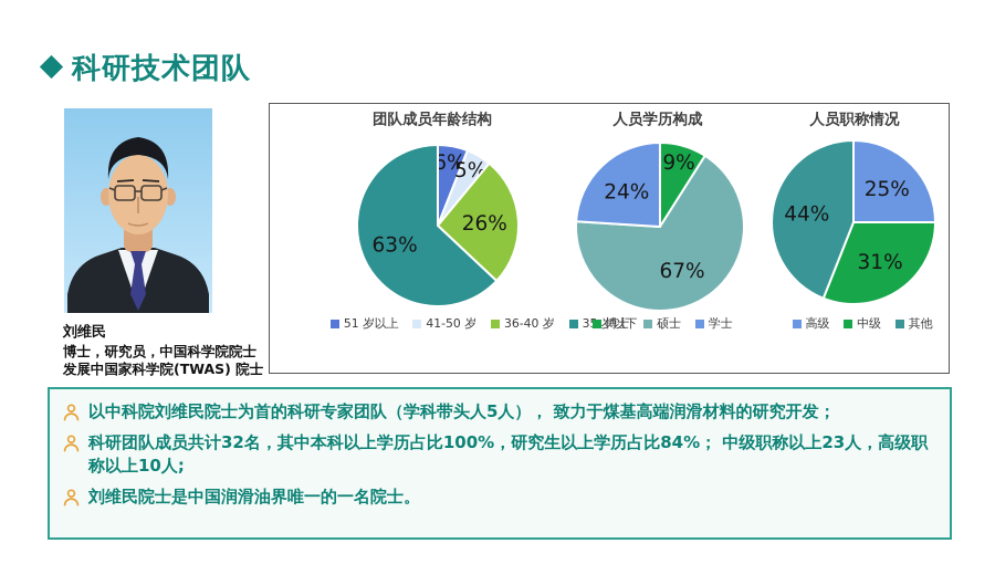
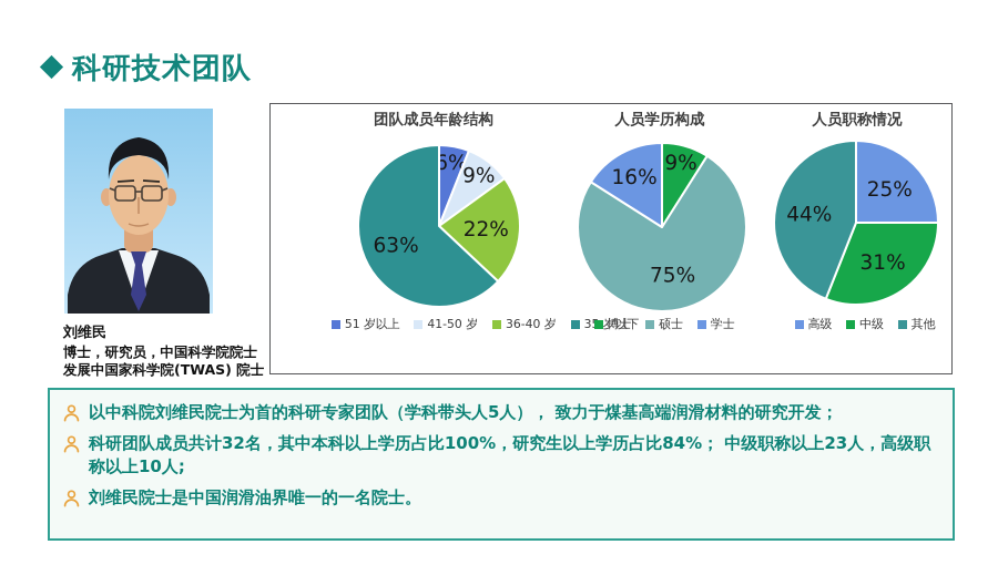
团队成员年龄结构/41-50 岁: 5% -> 9%
团队成员年龄结构/36-40 岁: 26% -> 22%
人员学历构成/硕士: 67% -> 75%
人员学历构成/学士: 24% -> 16%
